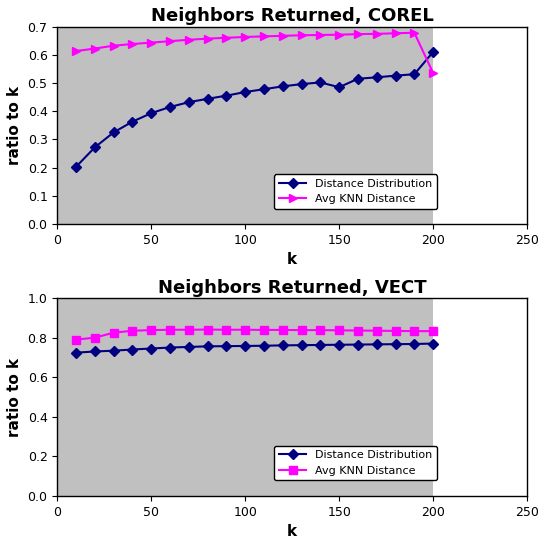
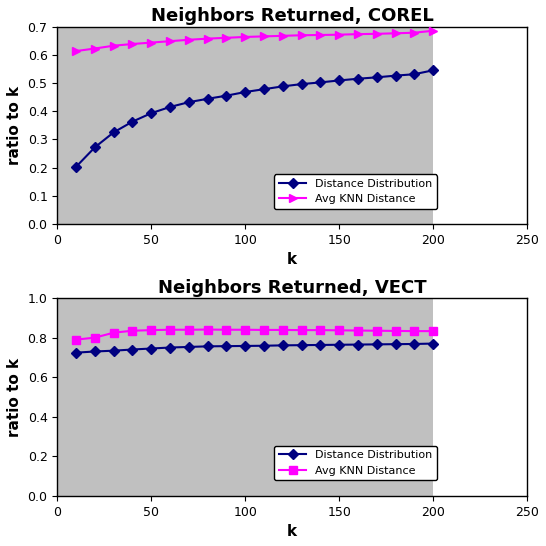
Neighbors Returned, COREL/Distance Distribution/150: 0.485 -> 0.509
Neighbors Returned, COREL/Distance Distribution/200: 0.610 -> 0.545
Neighbors Returned, COREL/Avg KNN Distance/200: 0.535 -> 0.685
